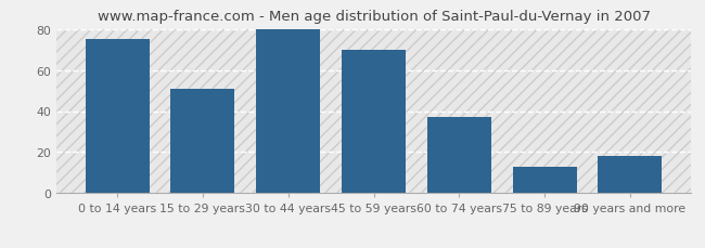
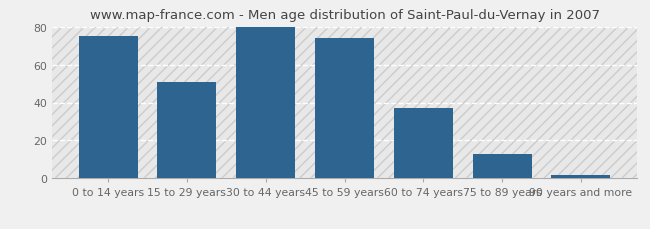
45 to 59 years: 70 -> 74
90 years and more: 18 -> 2
